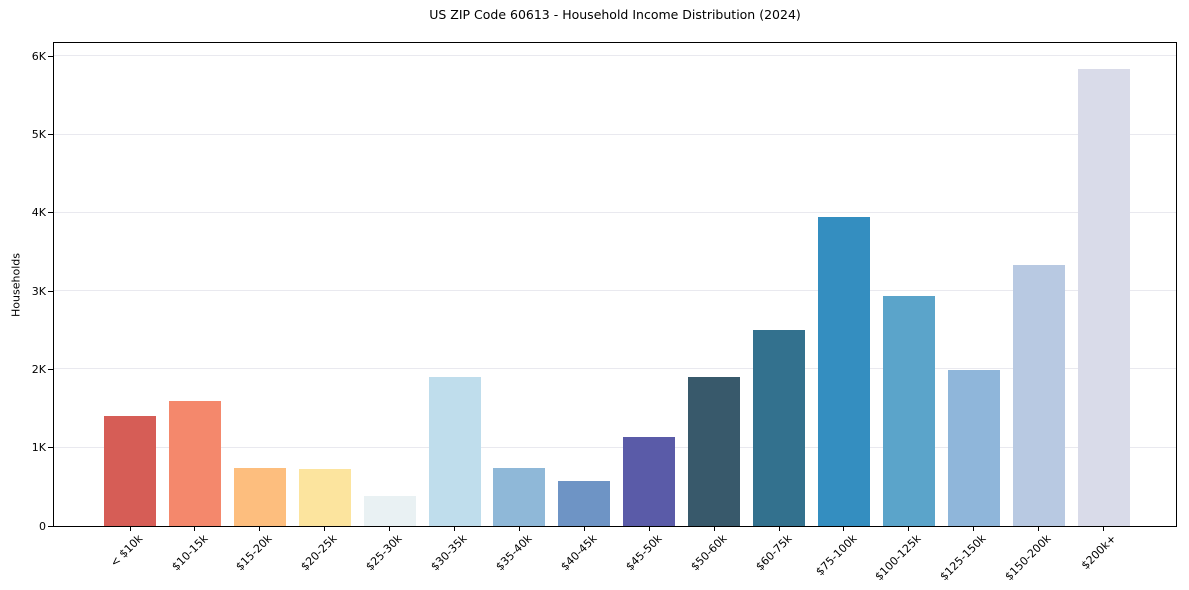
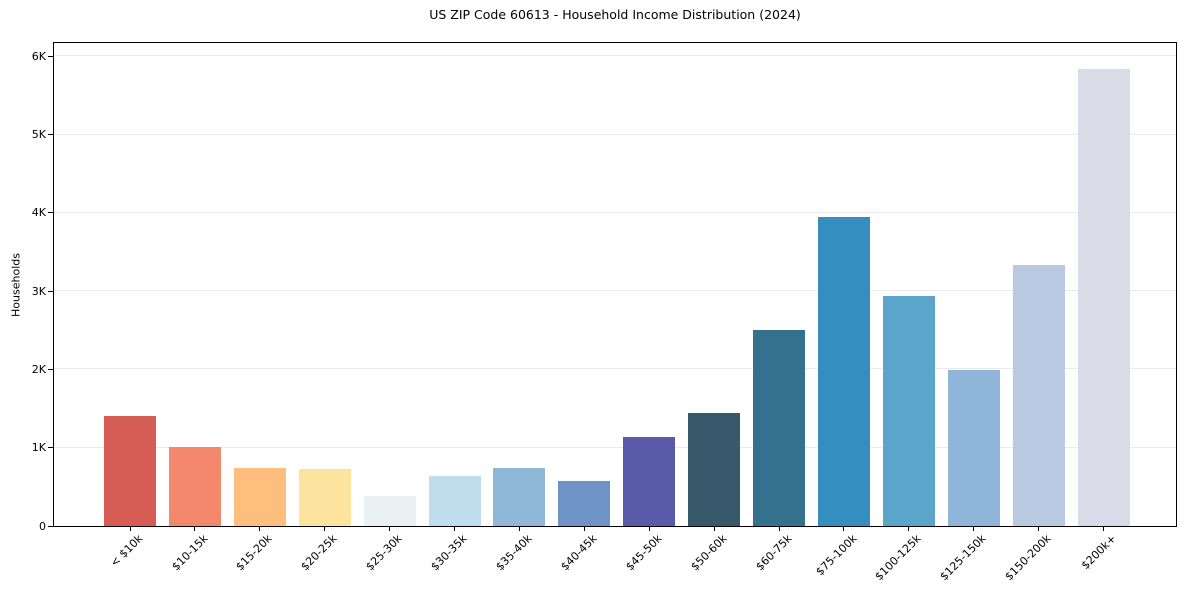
$10-15k: 1.6K -> 1.0K
$30-35k: 1.9K -> 0.6K
$50-60k: 1.9K -> 1.4K
